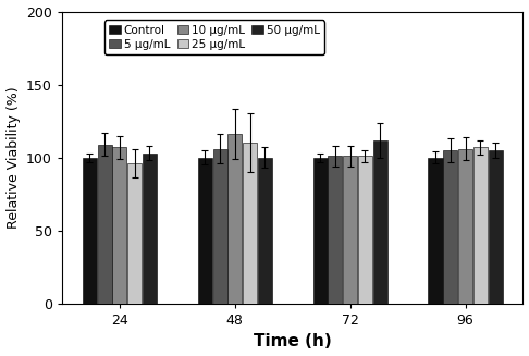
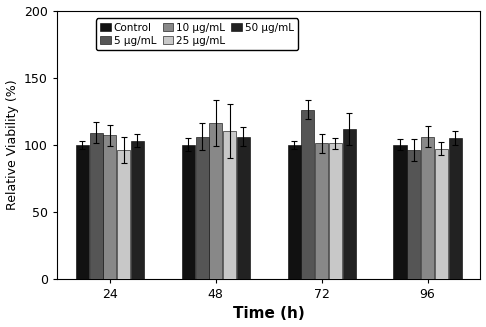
50 μg/mL/48: 100 -> 106
5 μg/mL/72: 101 -> 126
5 μg/mL/96: 105 -> 96
25 μg/mL/96: 107 -> 97
